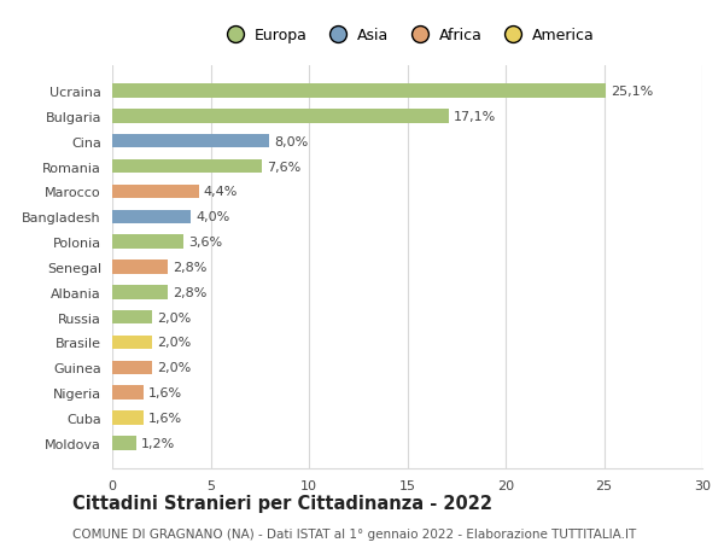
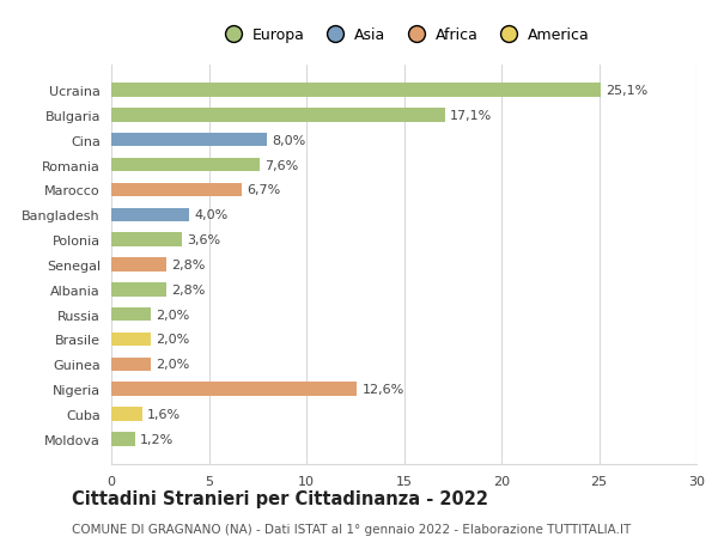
Marocco: 4,4% -> 6,7%
Nigeria: 1,6% -> 12,6%
